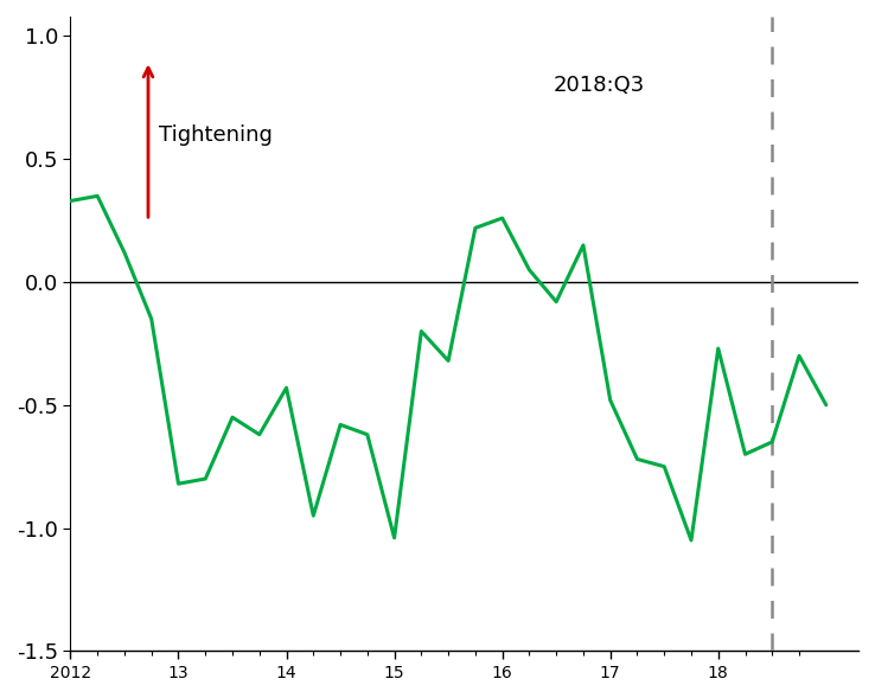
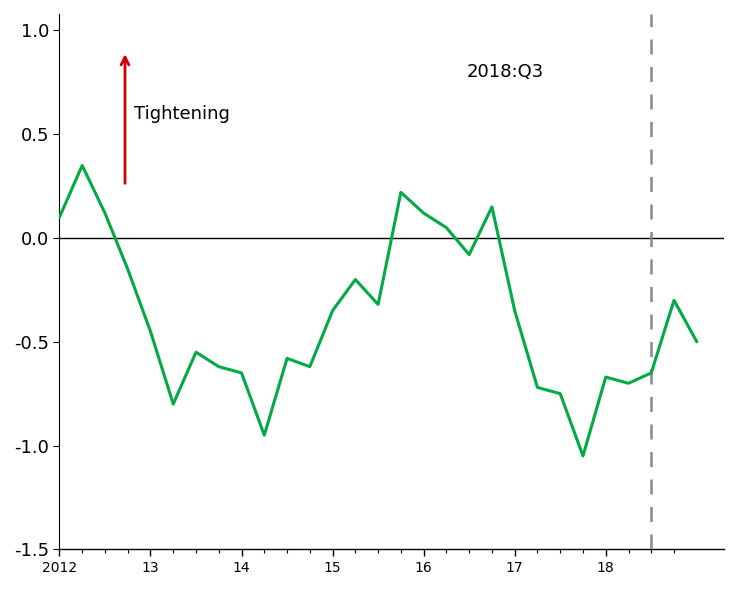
2012: 0.33 -> 0.10
13: -0.82 -> -0.45
14: -0.43 -> -0.65
15: -1.04 -> -0.35
16: 0.26 -> 0.12
17: -0.48 -> -0.35
18: -0.27 -> -0.67
